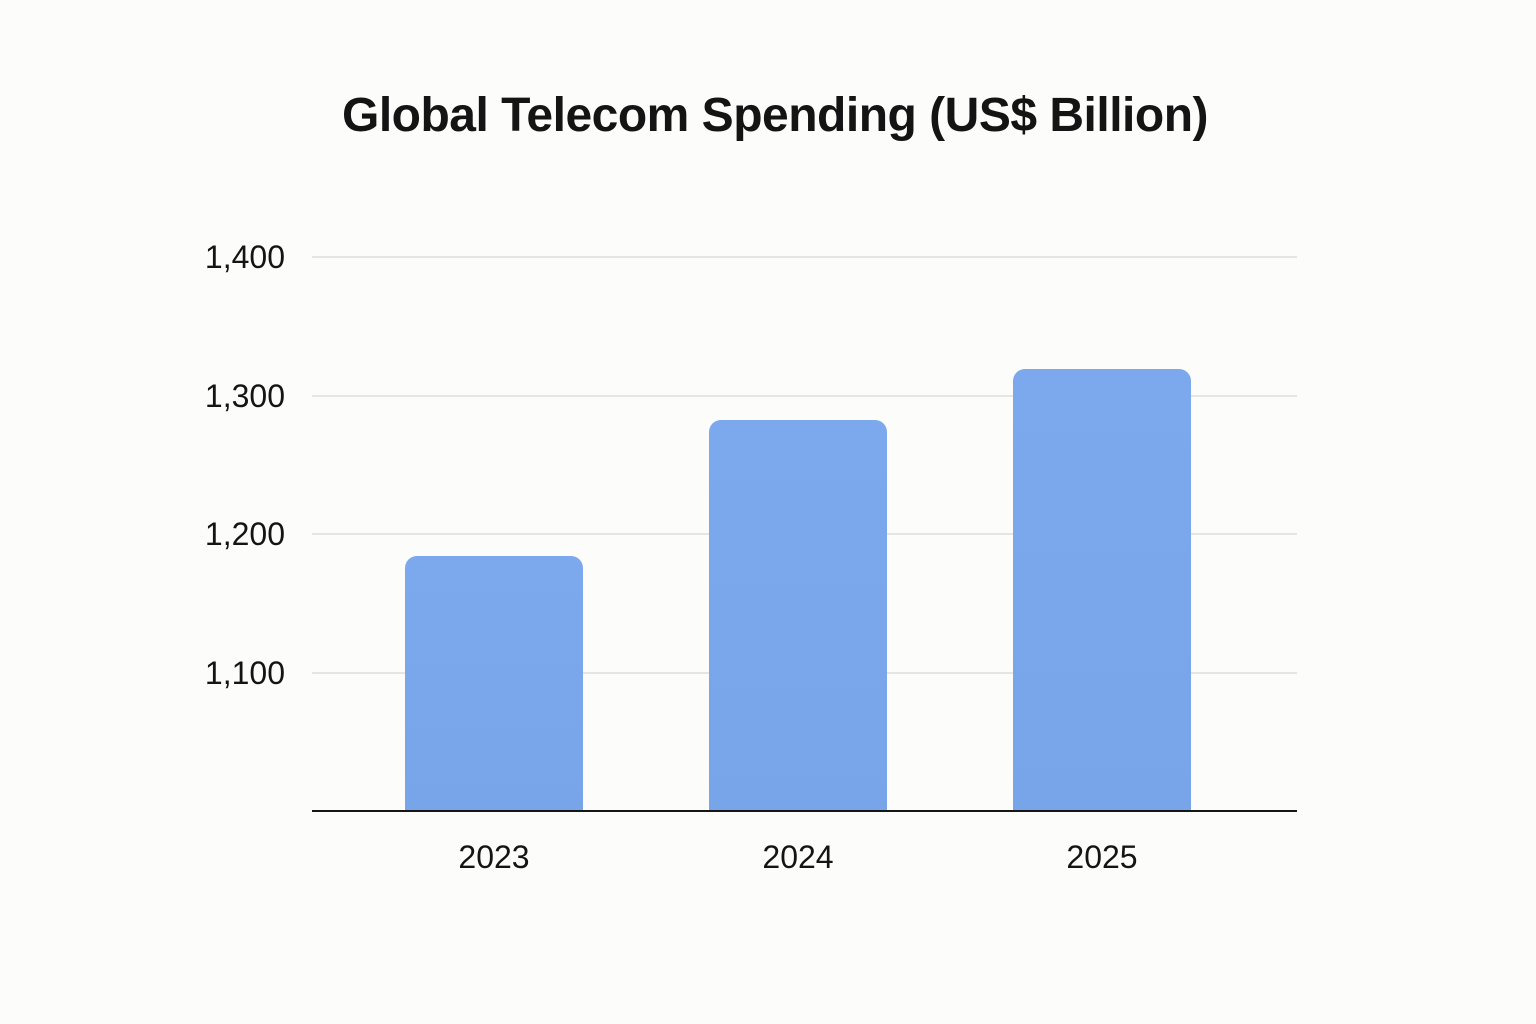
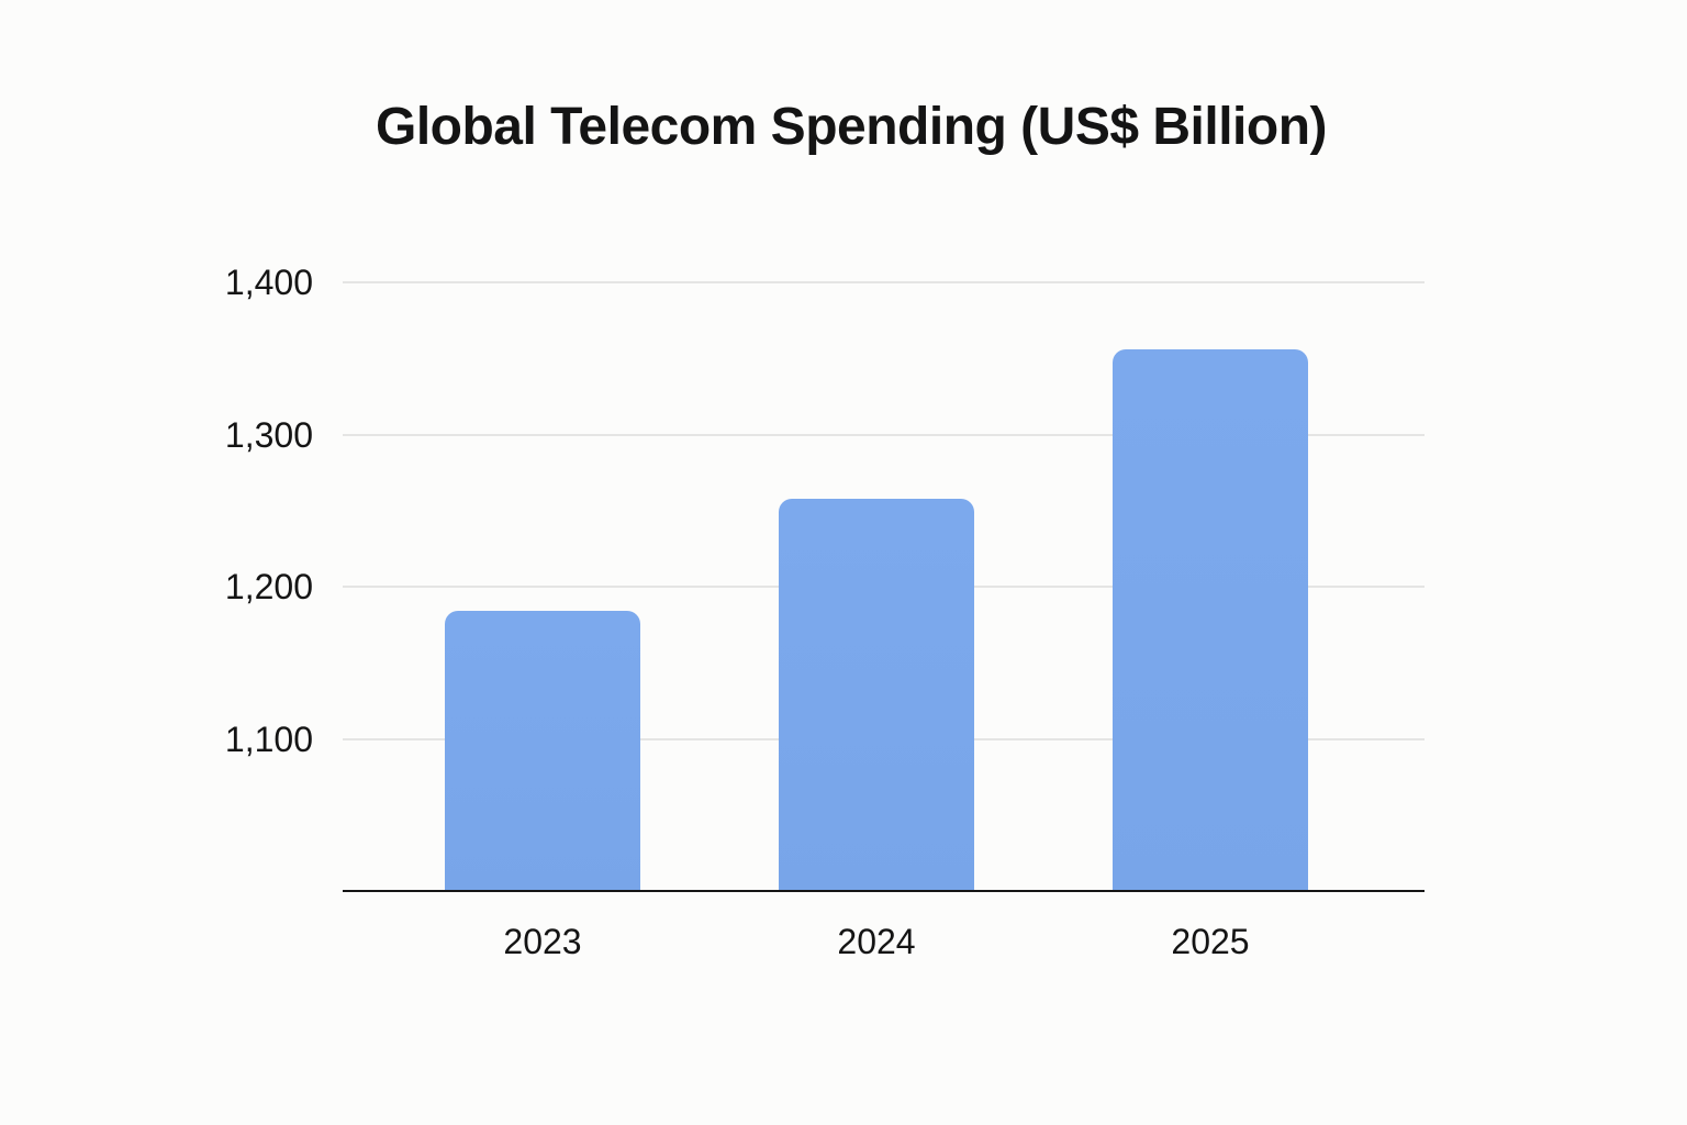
2024: 1282 -> 1258
2025: 1319 -> 1356
